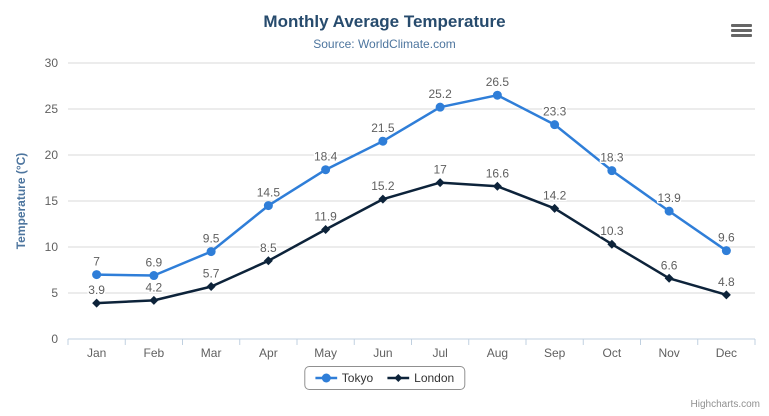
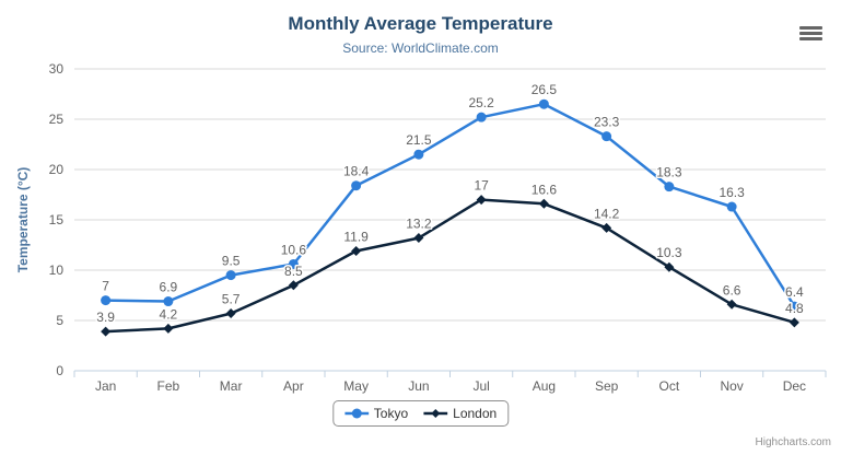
Tokyo/Apr: 14.5 -> 10.6
London/Jun: 15.2 -> 13.2
Tokyo/Nov: 13.9 -> 16.3
Tokyo/Dec: 9.6 -> 6.4
